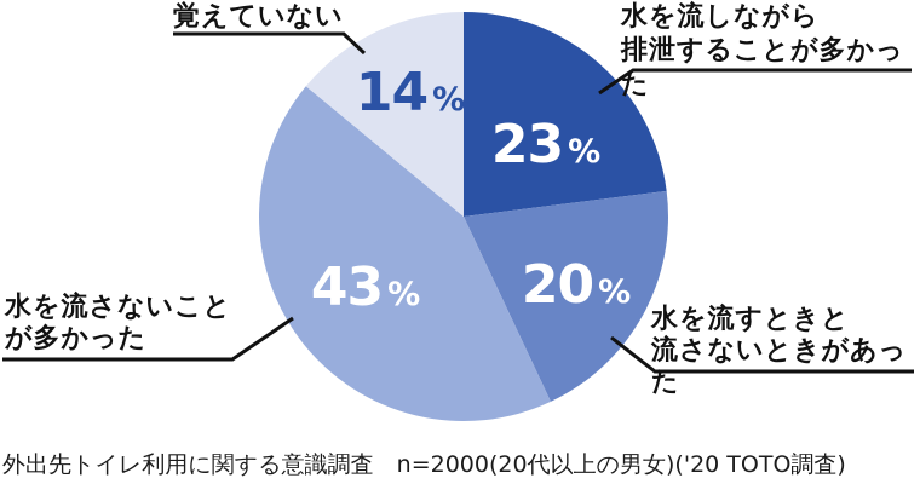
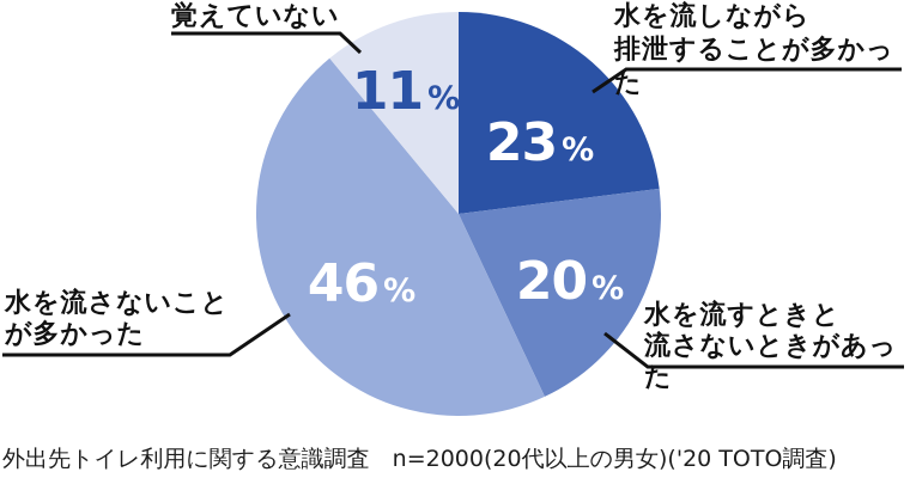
水を流さないことが多かった: 43 -> 46
覚えていない: 14 -> 11
